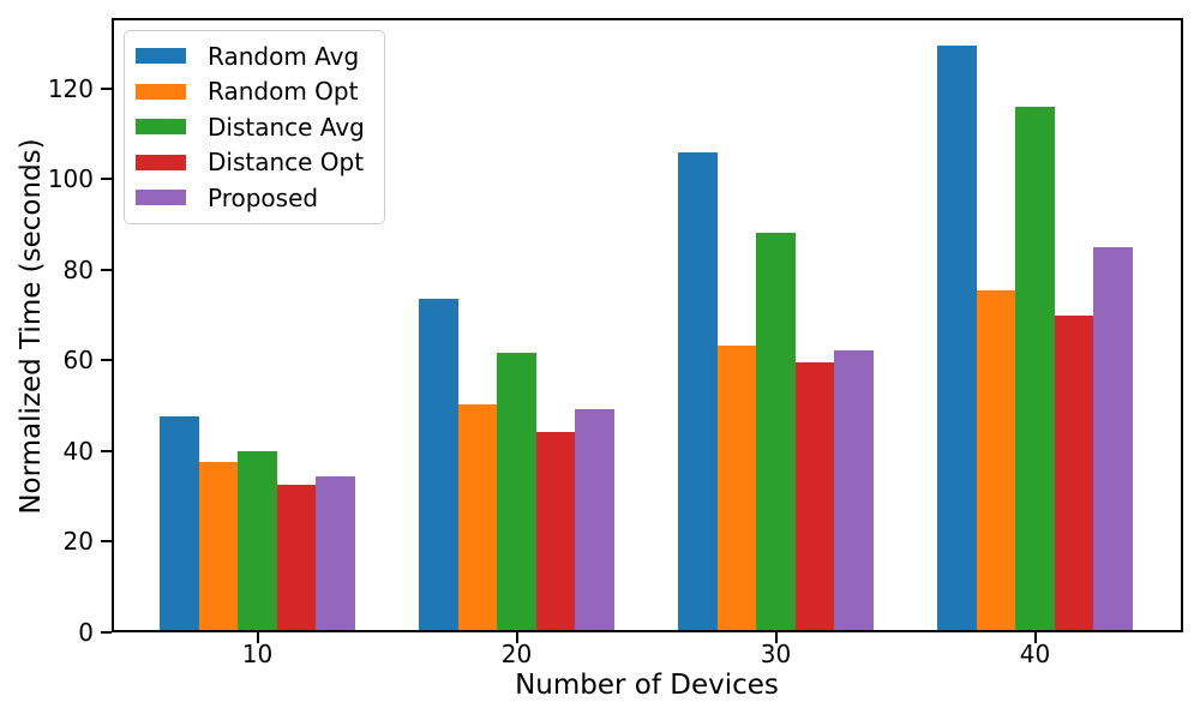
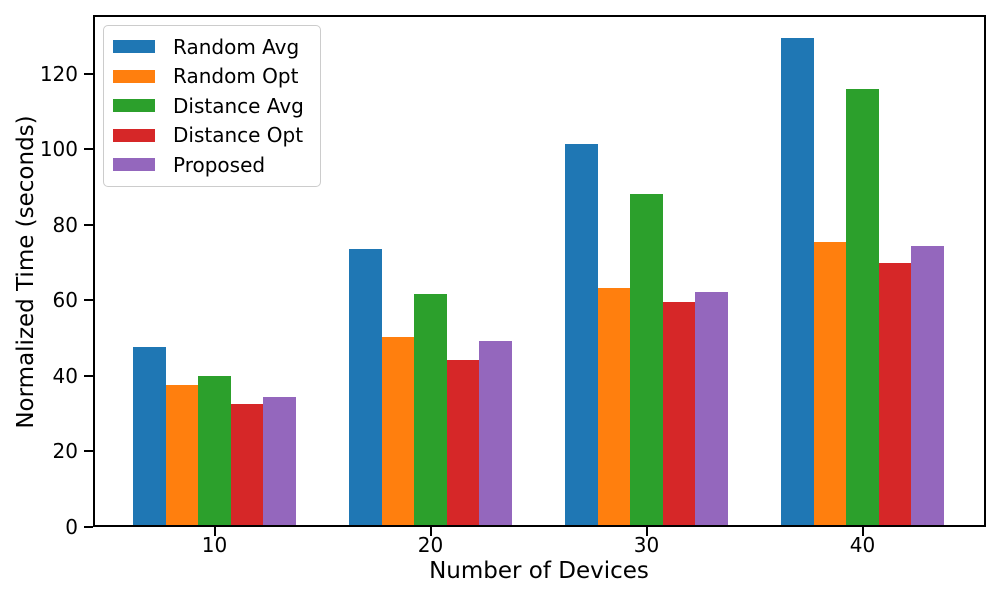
Random Avg/30: 106 -> 102
Proposed/40: 85 -> 74
